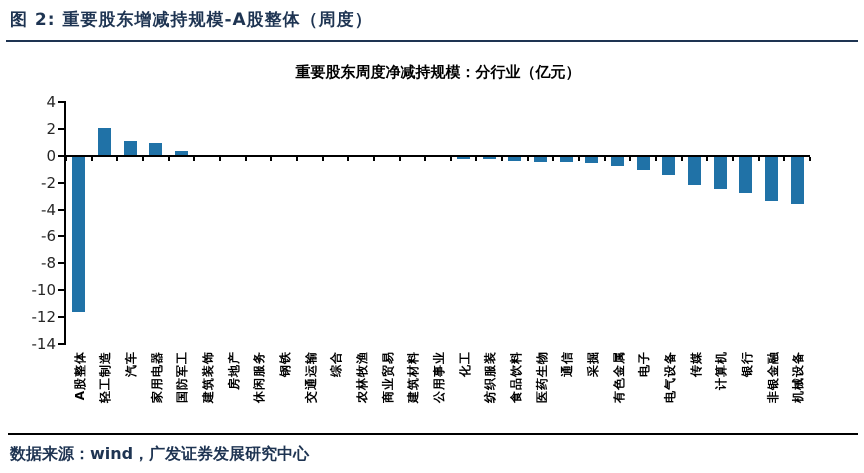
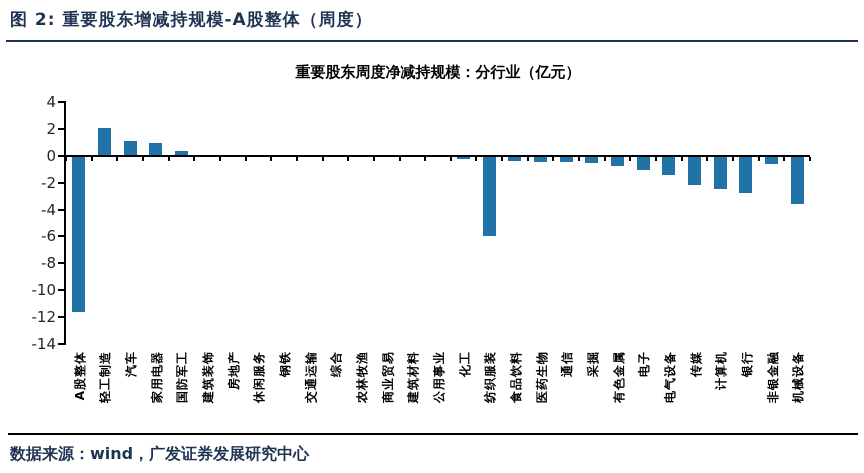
纺织服装: -0.1 -> -5.9
非银金融: -3.3 -> -0.5
